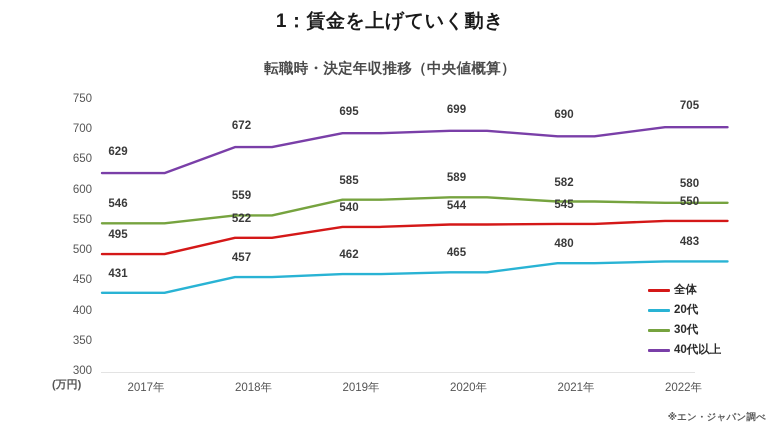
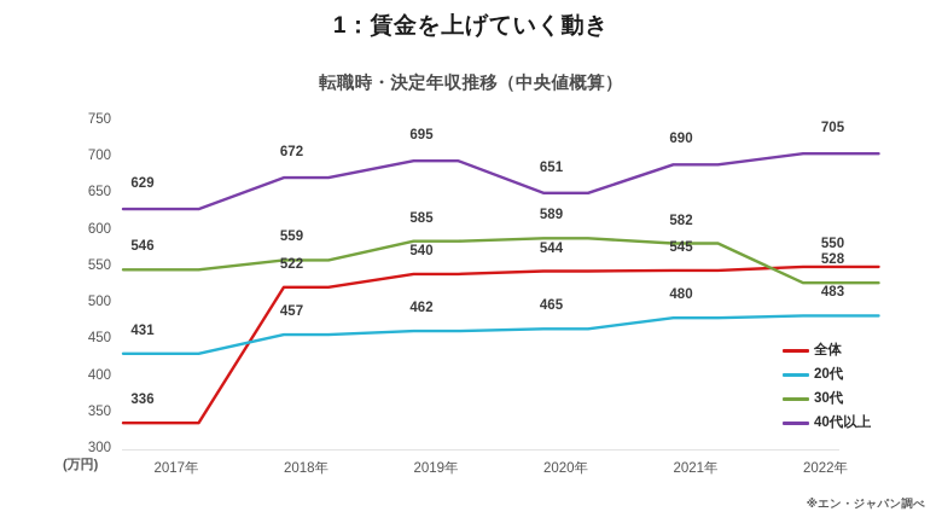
全体/2017年: 495 -> 336
40代以上/2020年: 699 -> 651
30代/2022年: 580 -> 528
